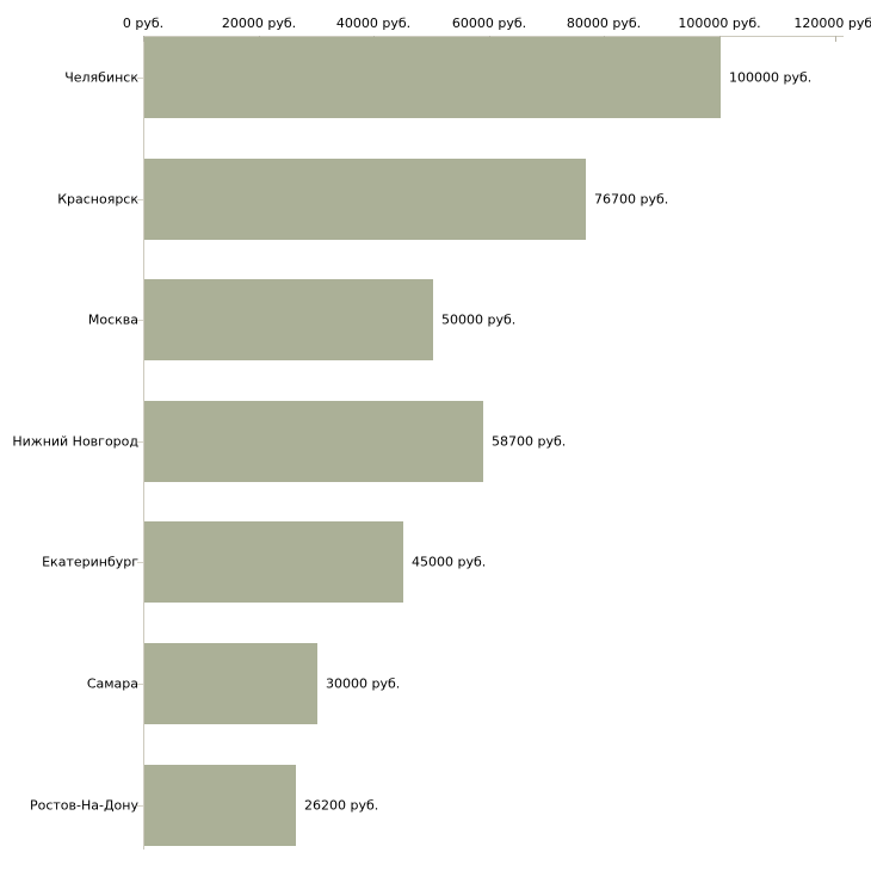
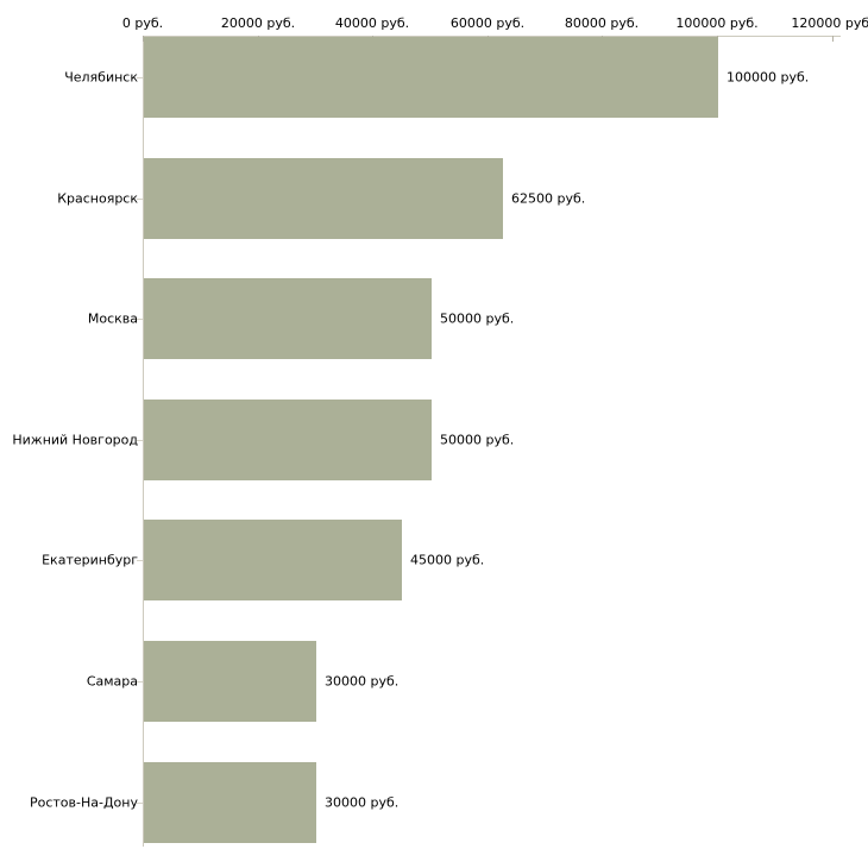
Красноярск: 76700 -> 62500
Нижний Новгород: 58700 -> 50000
Ростов-На-Дону: 26200 -> 30000
